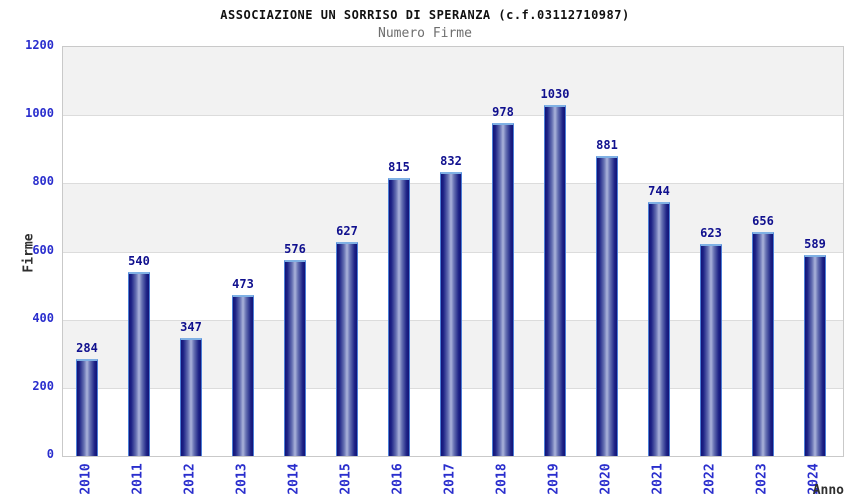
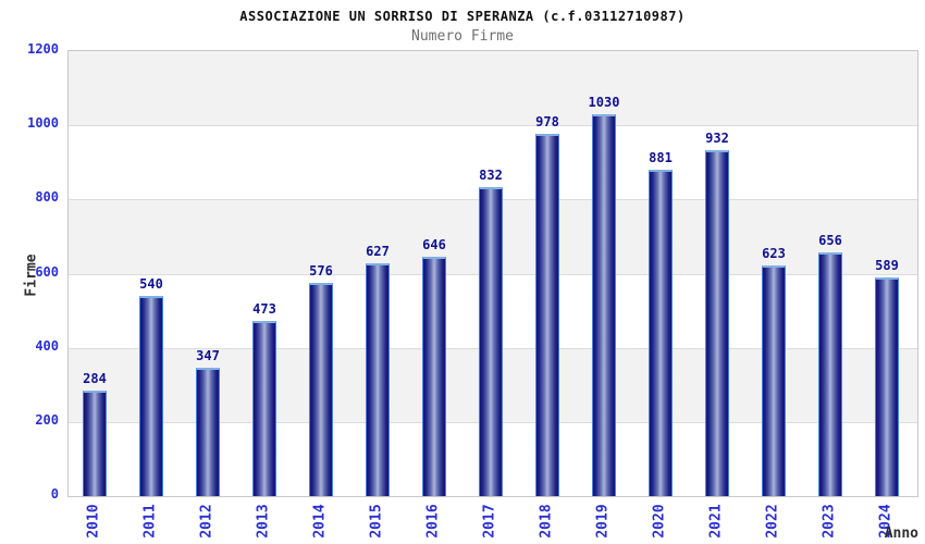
2016: 815 -> 646
2021: 744 -> 932
